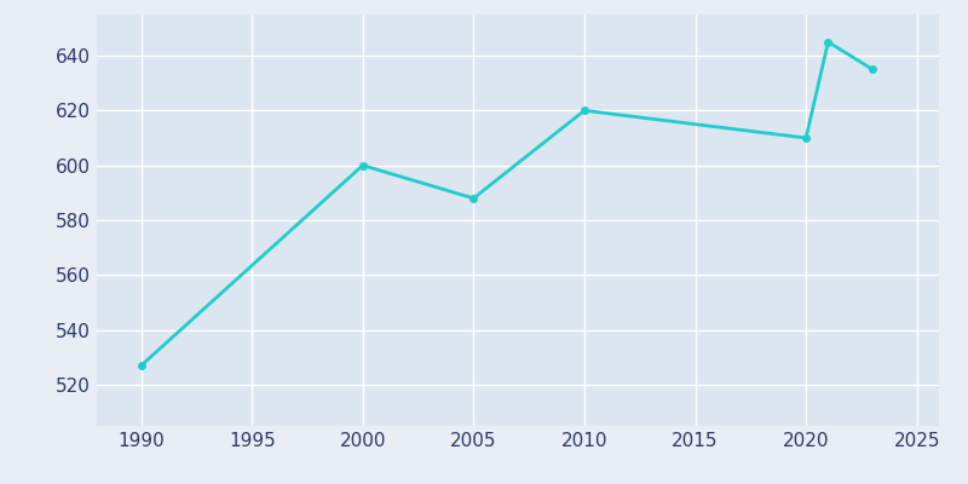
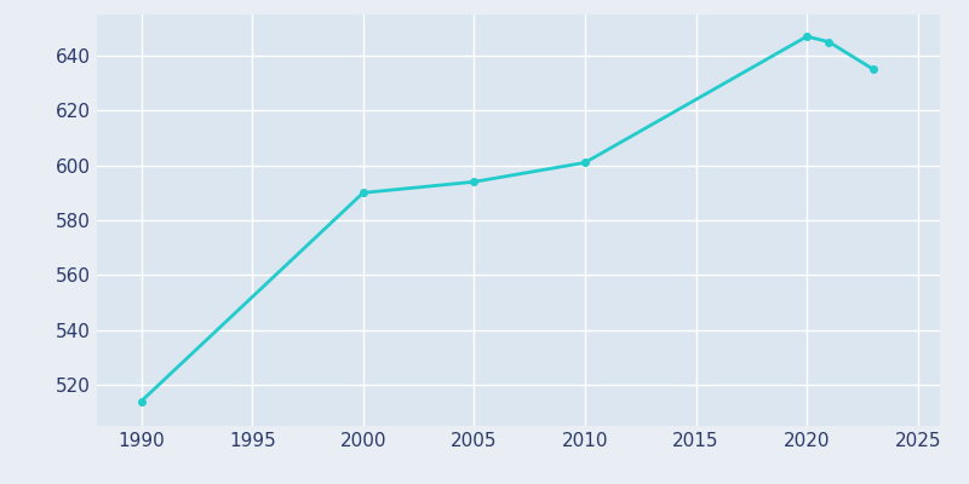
1990: 527 -> 514
2000: 600 -> 590
2005: 588 -> 594
2010: 620 -> 601
2020: 610 -> 647
